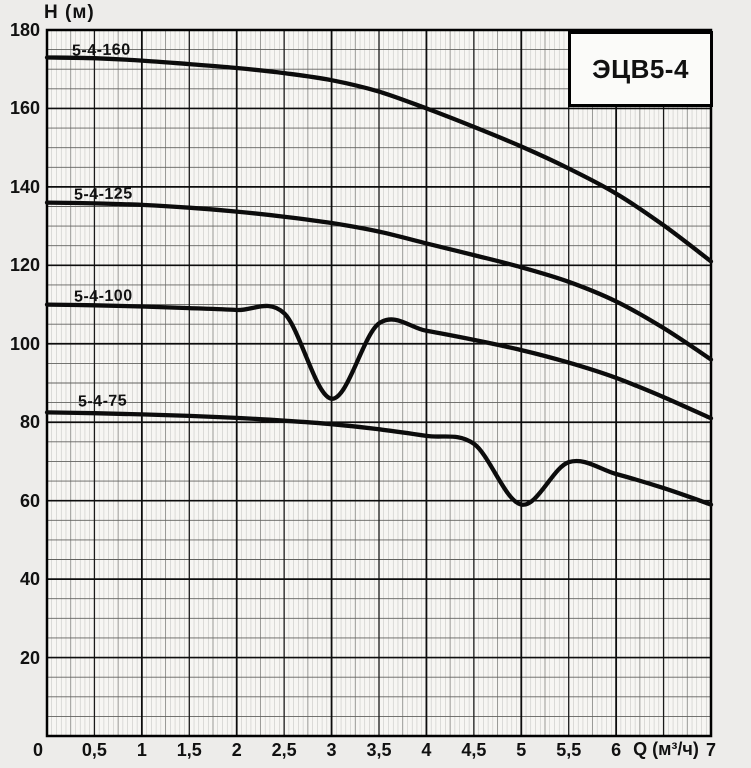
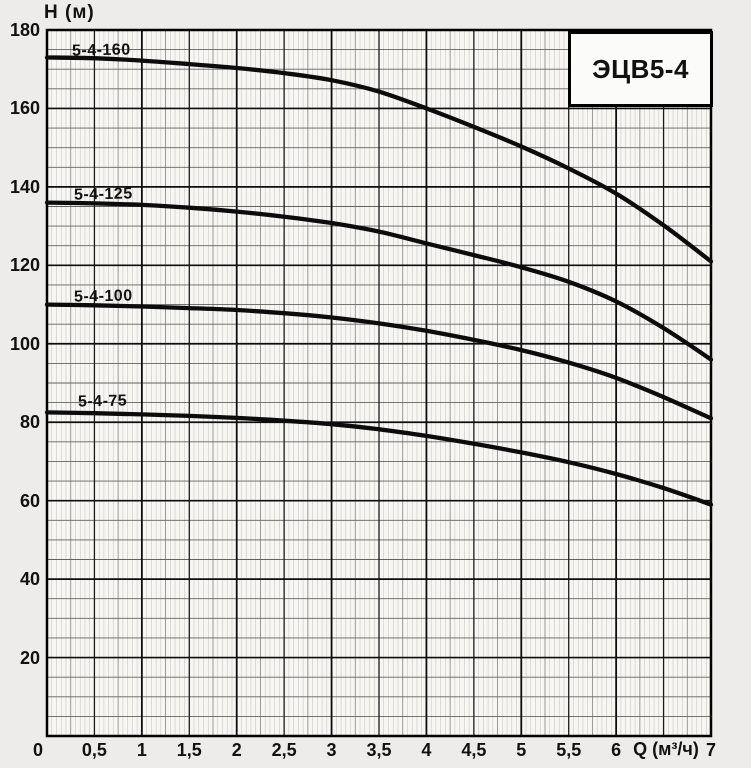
5-4-100/3: 86 -> 107
5-4-75/5: 59 -> 72
